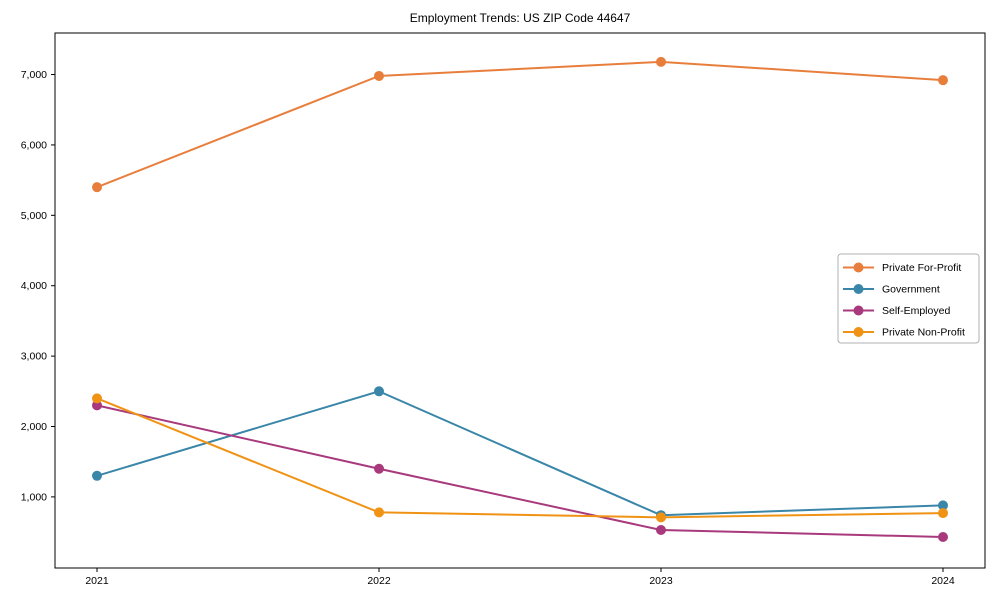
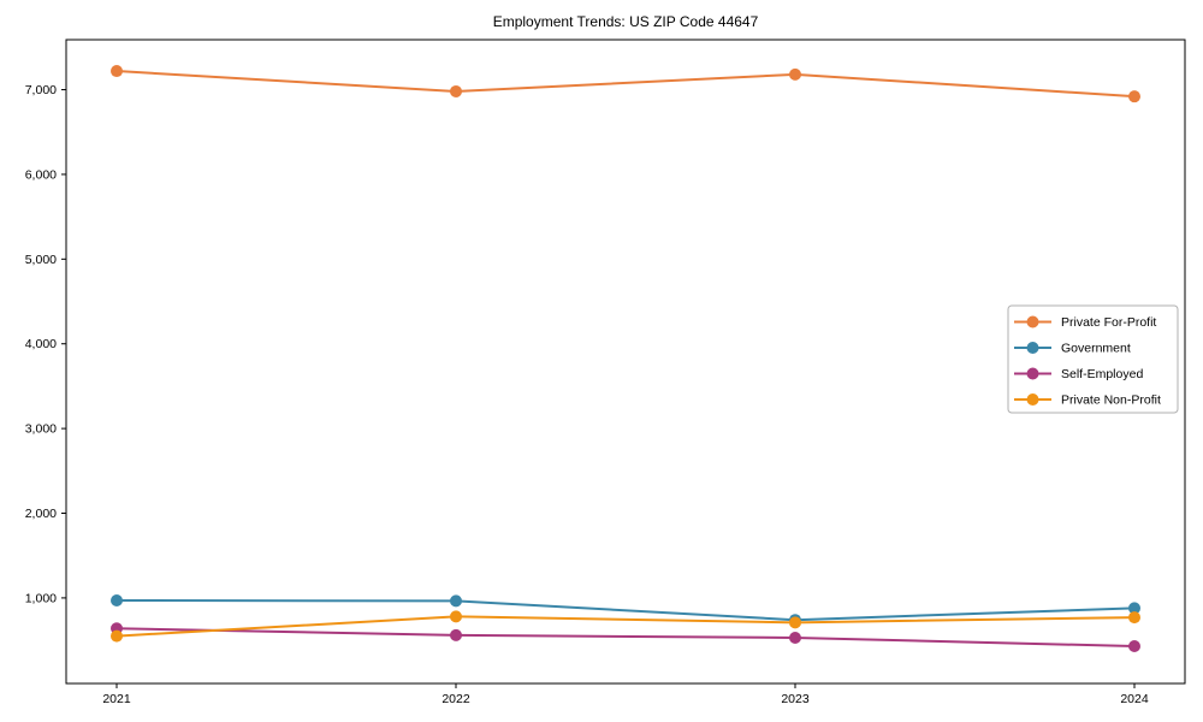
Private For-Profit/2021: 5400 -> 7200
Government/2021: 1300 -> 1000
Self-Employed/2021: 2300 -> 600
Private Non-Profit/2021: 2400 -> 600
Government/2022: 2500 -> 1000
Self-Employed/2022: 1400 -> 600
